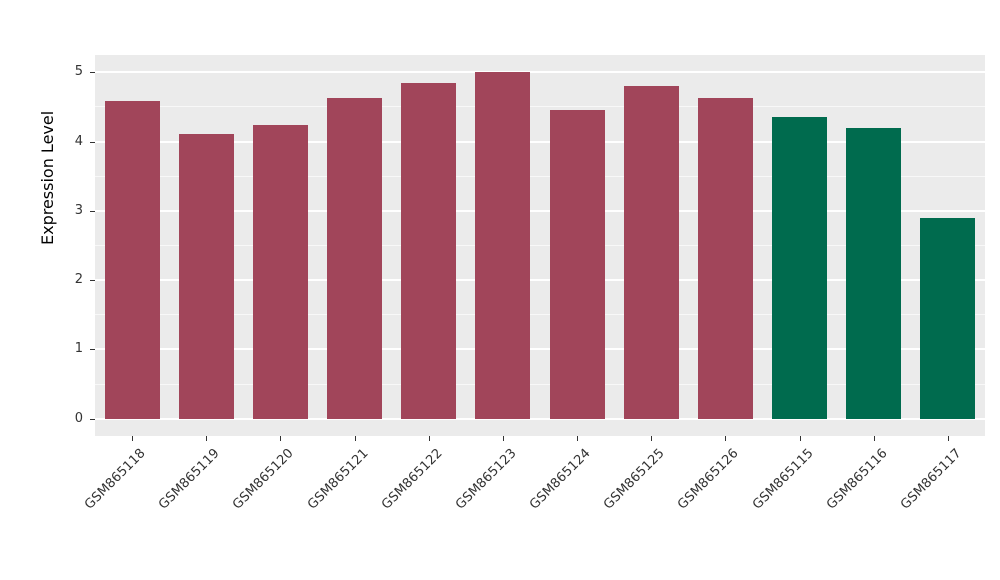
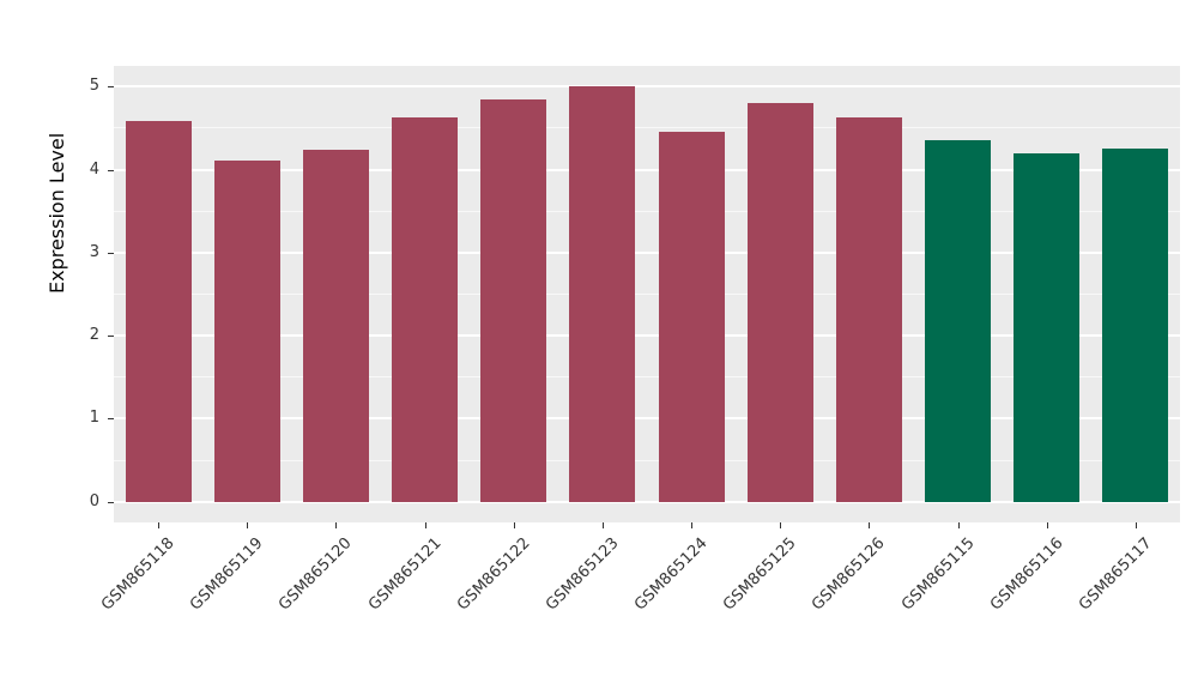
GSM865117: 2.9 -> 4.2
